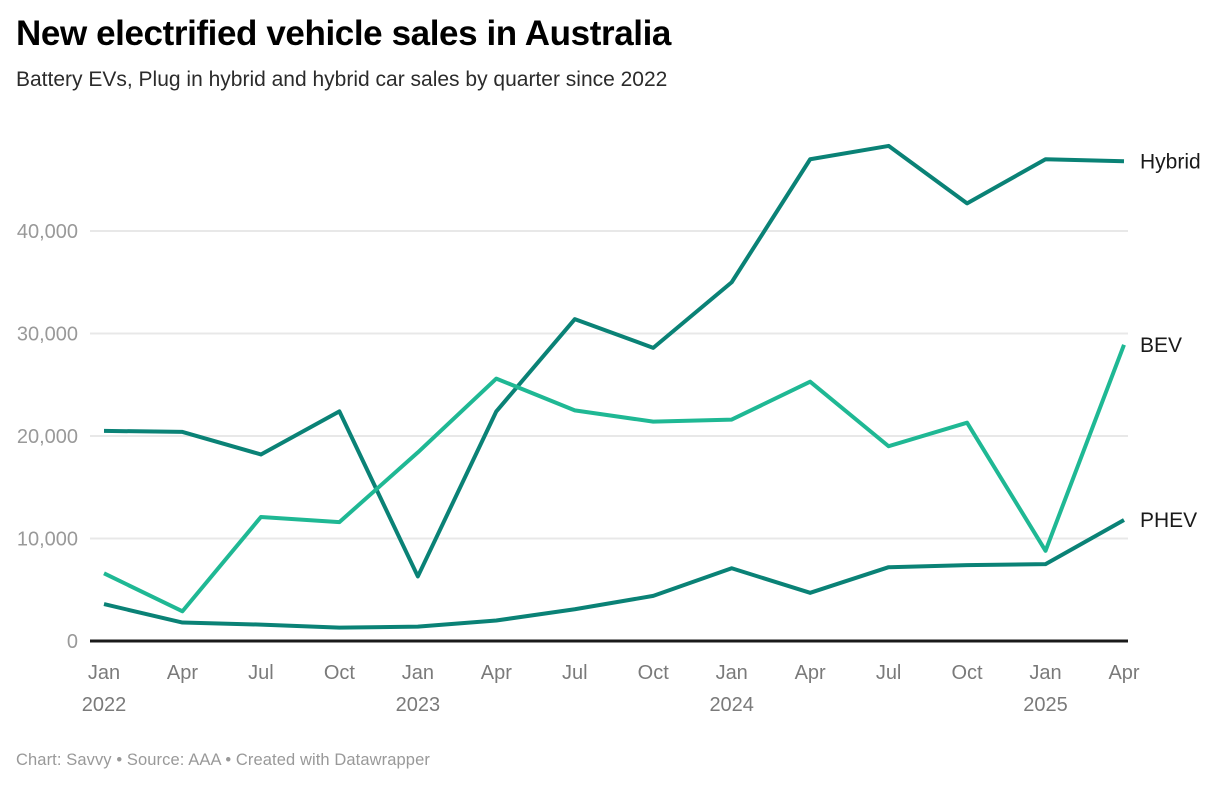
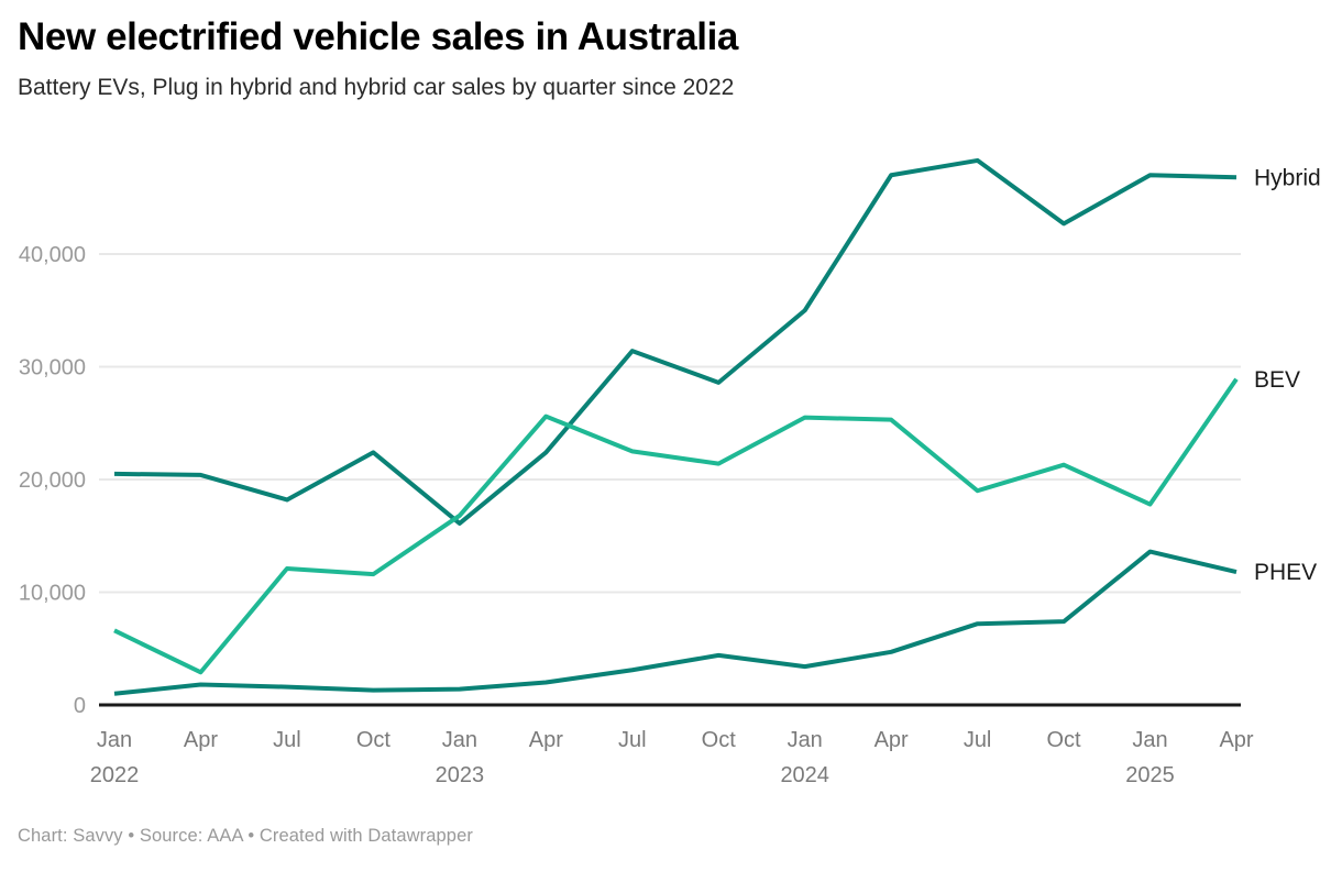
PHEV/Jan 2022: 3600 -> 1000
Hybrid/Jan 2023: 6300 -> 16100
BEV/Jan 2023: 18400 -> 16800
BEV/Jan 2024: 21600 -> 25500
PHEV/Jan 2024: 7100 -> 3400
BEV/Jan 2025: 8800 -> 17800
PHEV/Jan 2025: 7500 -> 13600
